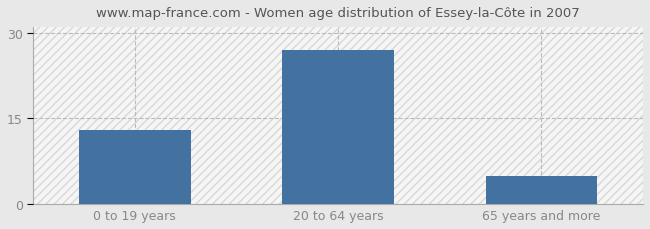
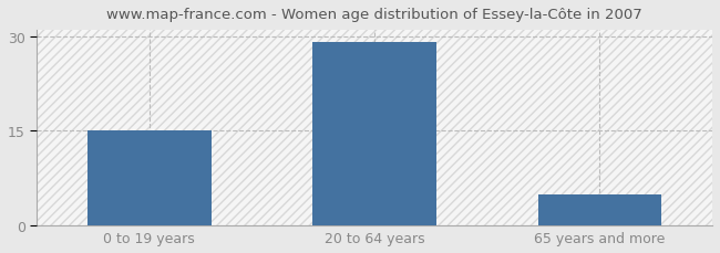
0 to 19 years: 13 -> 15
20 to 64 years: 27 -> 29
